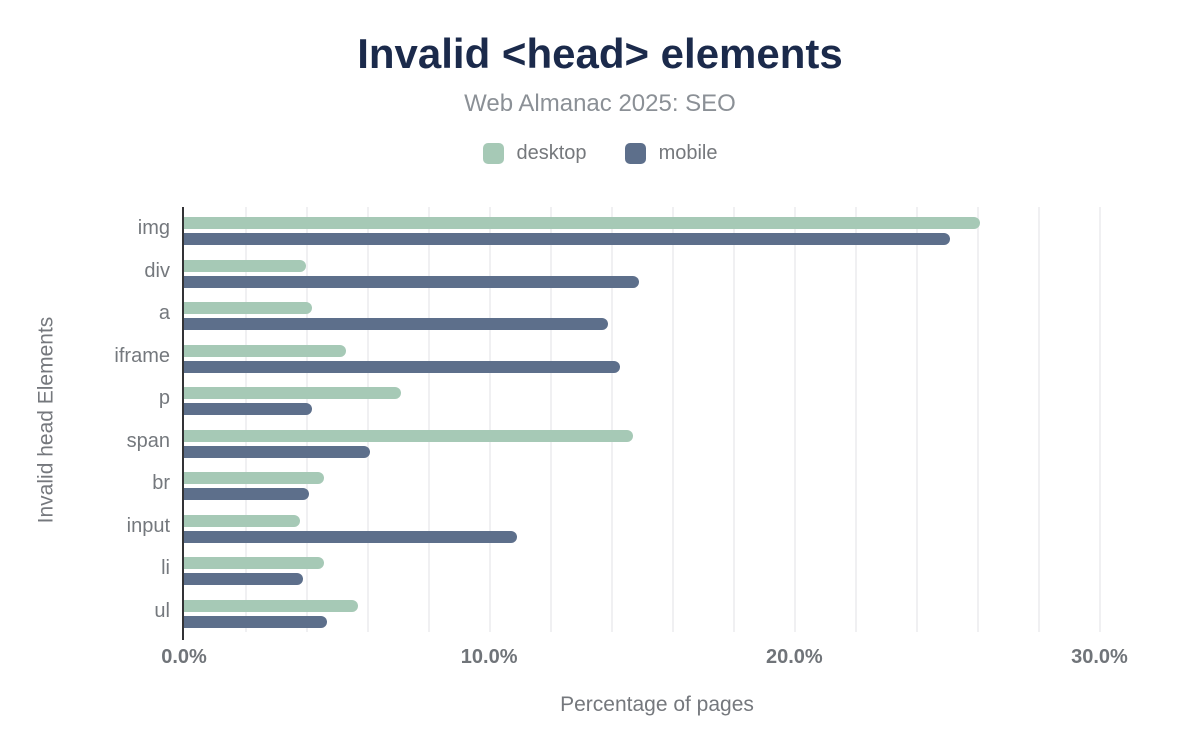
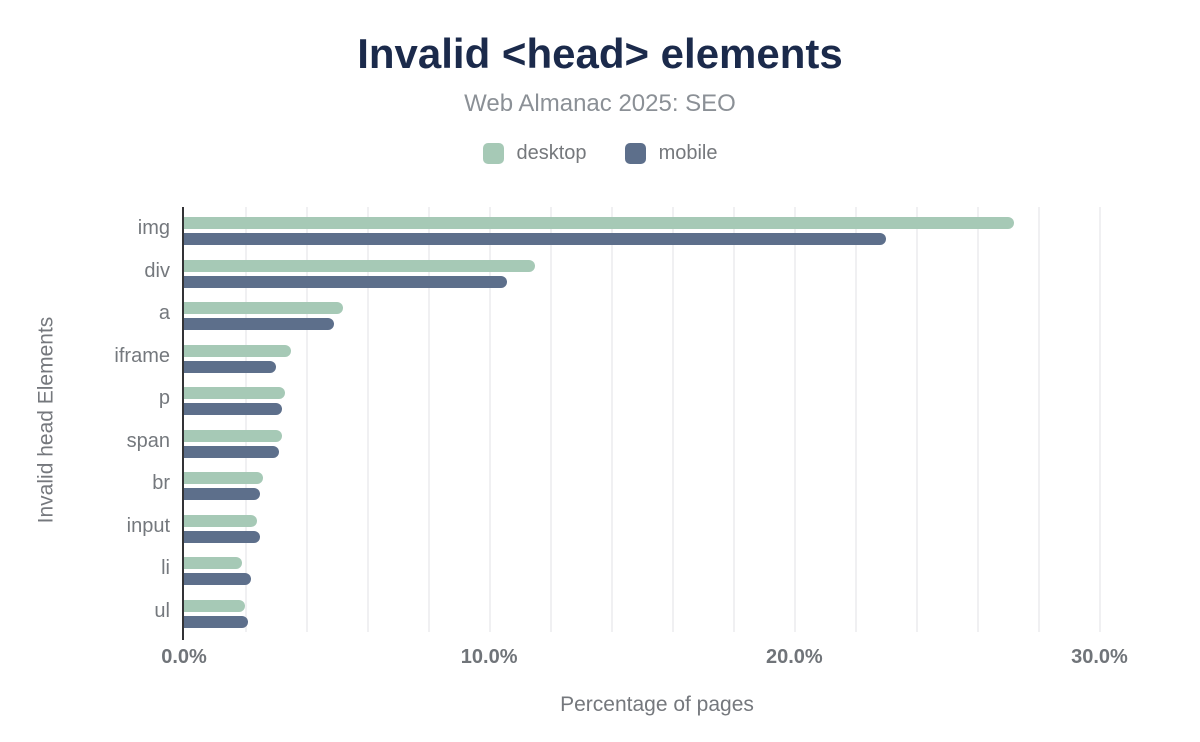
desktop/img: 26.1% -> 27.2%
mobile/img: 25.1% -> 23.0%
desktop/div: 4.0% -> 11.5%
mobile/div: 14.9% -> 10.6%
desktop/a: 4.2% -> 5.2%
mobile/a: 13.9% -> 4.9%
desktop/iframe: 5.3% -> 3.5%
mobile/iframe: 14.3% -> 3.0%
desktop/p: 7.1% -> 3.3%
mobile/p: 4.2% -> 3.2%
desktop/span: 14.7% -> 3.2%
mobile/span: 6.1% -> 3.1%
desktop/br: 4.6% -> 2.6%
mobile/br: 4.1% -> 2.5%
desktop/input: 3.8% -> 2.4%
mobile/input: 10.9% -> 2.5%
desktop/li: 4.6% -> 1.9%
mobile/li: 3.9% -> 2.2%
desktop/ul: 5.7% -> 2.0%
mobile/ul: 4.7% -> 2.1%
